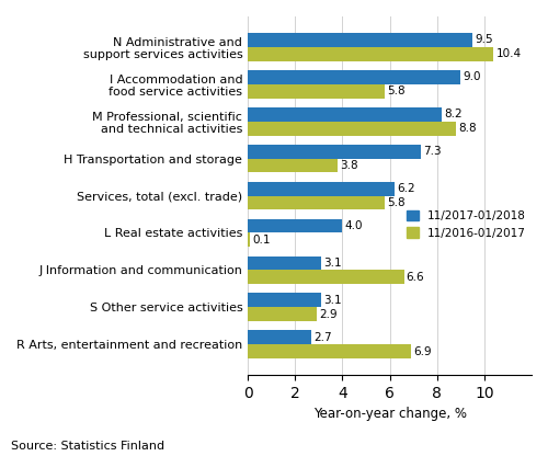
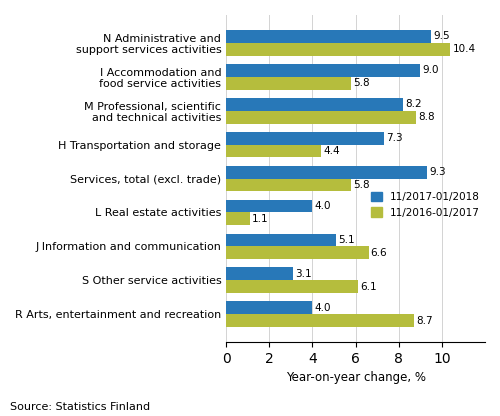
11/2016-01/2017/H Transportation and storage: 3.8 -> 4.4
11/2017-01/2018/Services, total (excl. trade): 6.2 -> 9.3
11/2016-01/2017/L Real estate activities: 0.1 -> 1.1
11/2017-01/2018/J Information and communication: 3.1 -> 5.1
11/2016-01/2017/S Other service activities: 2.9 -> 6.1
11/2017-01/2018/R Arts, entertainment and recreation: 2.7 -> 4.0
11/2016-01/2017/R Arts, entertainment and recreation: 6.9 -> 8.7
